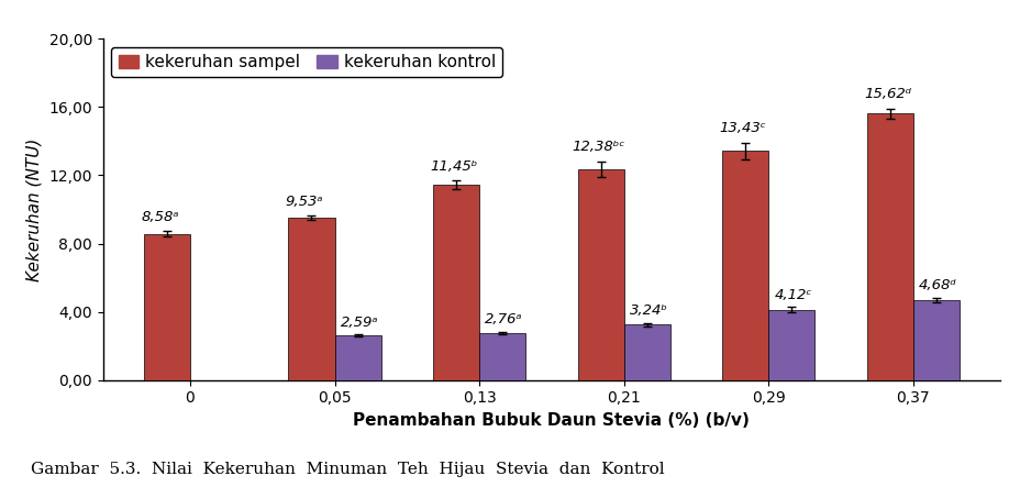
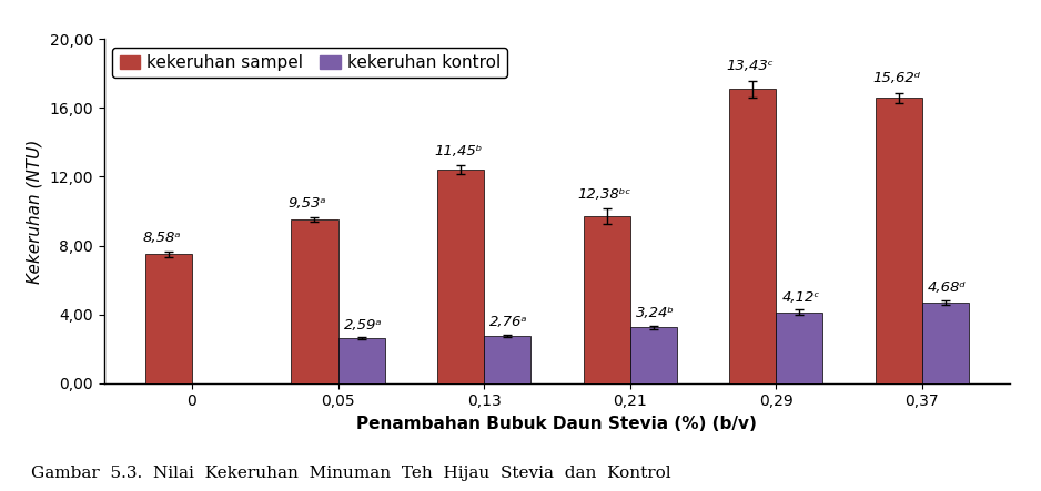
kekeruhan sampel/0: 8,6 -> 7,5
kekeruhan sampel/0,13: 11,4 -> 12,4
kekeruhan sampel/0,21: 12,4 -> 9,7
kekeruhan sampel/0,29: 13,4 -> 17,1
kekeruhan sampel/0,37: 15,6 -> 16,6
